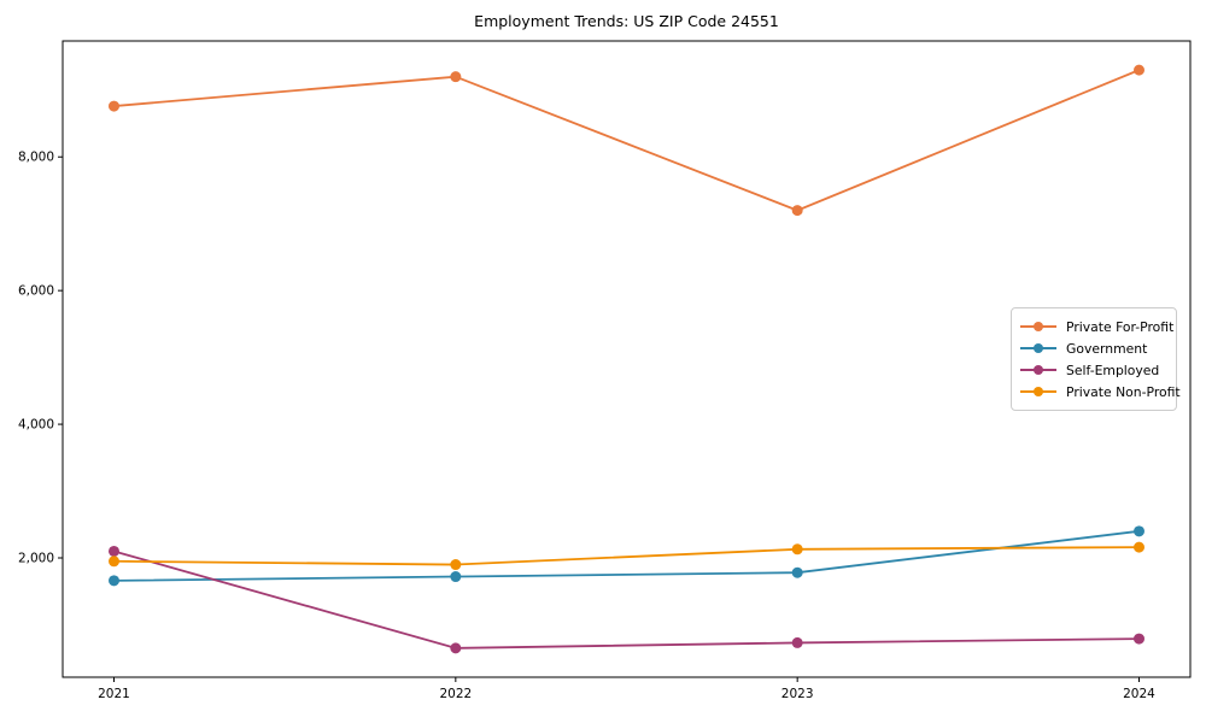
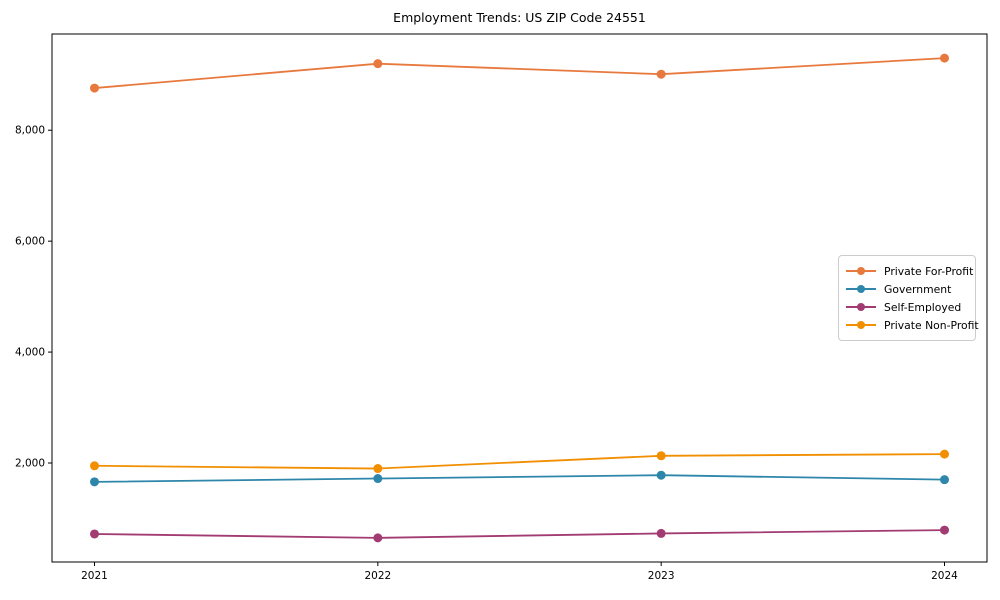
Self-Employed/2021: 2100 -> 700
Private For-Profit/2023: 7200 -> 9000
Government/2024: 2400 -> 1700
